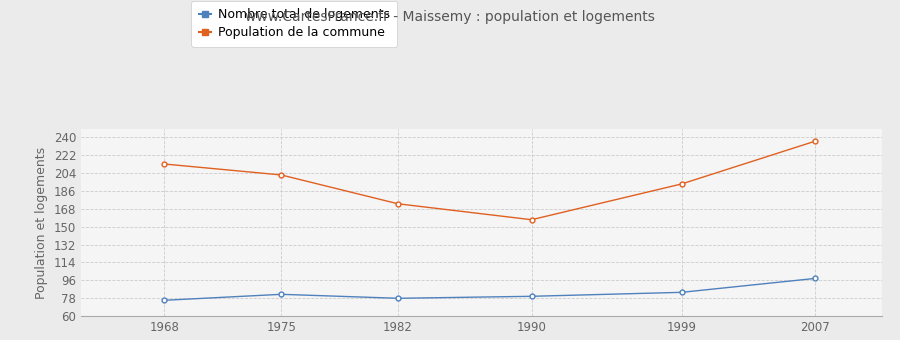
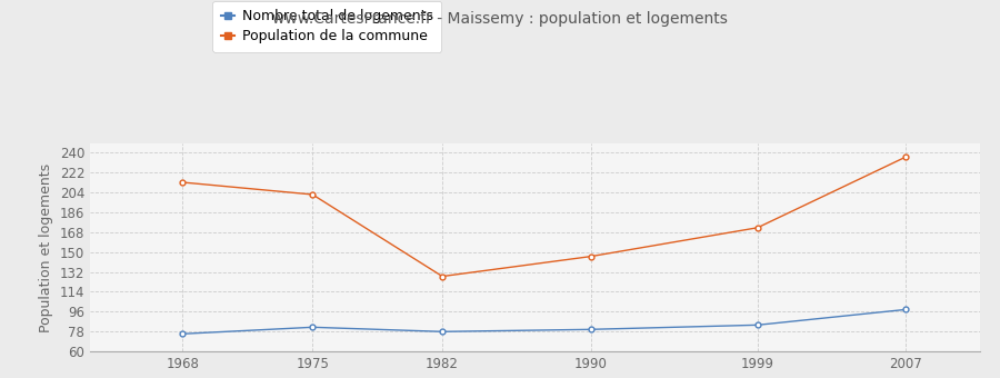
Population de la commune/1982: 173 -> 128
Population de la commune/1990: 157 -> 146
Population de la commune/1999: 193 -> 172
